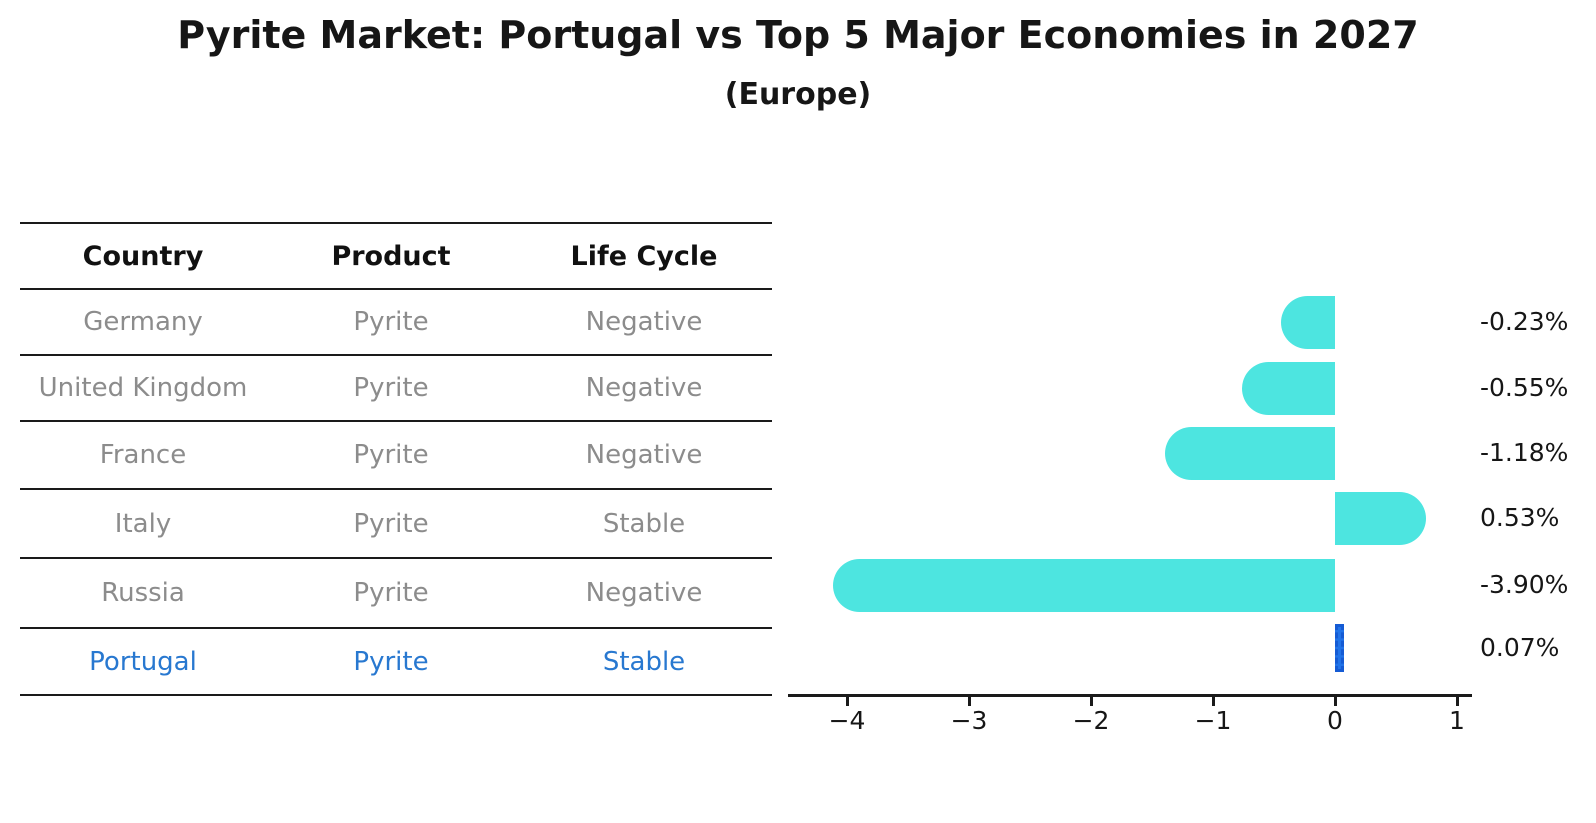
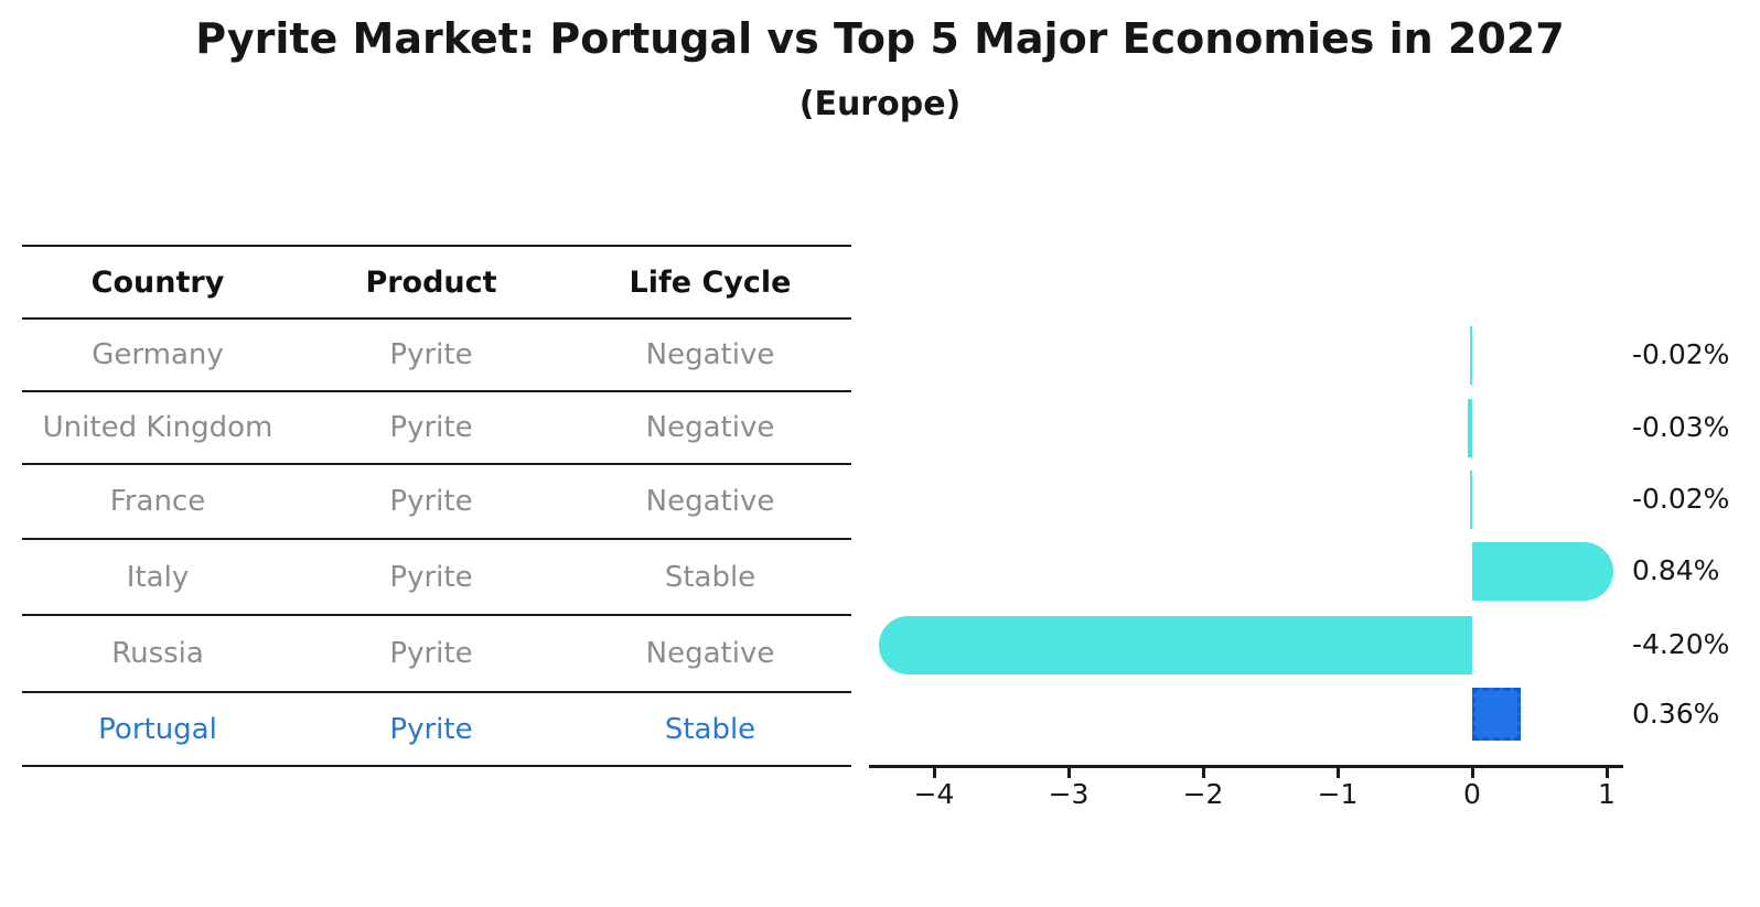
Germany: -0.23% -> -0.02%
United Kingdom: -0.55% -> -0.03%
France: -1.18% -> -0.02%
Italy: 0.53% -> 0.84%
Russia: -3.90% -> -4.20%
Portugal: 0.07% -> 0.36%
